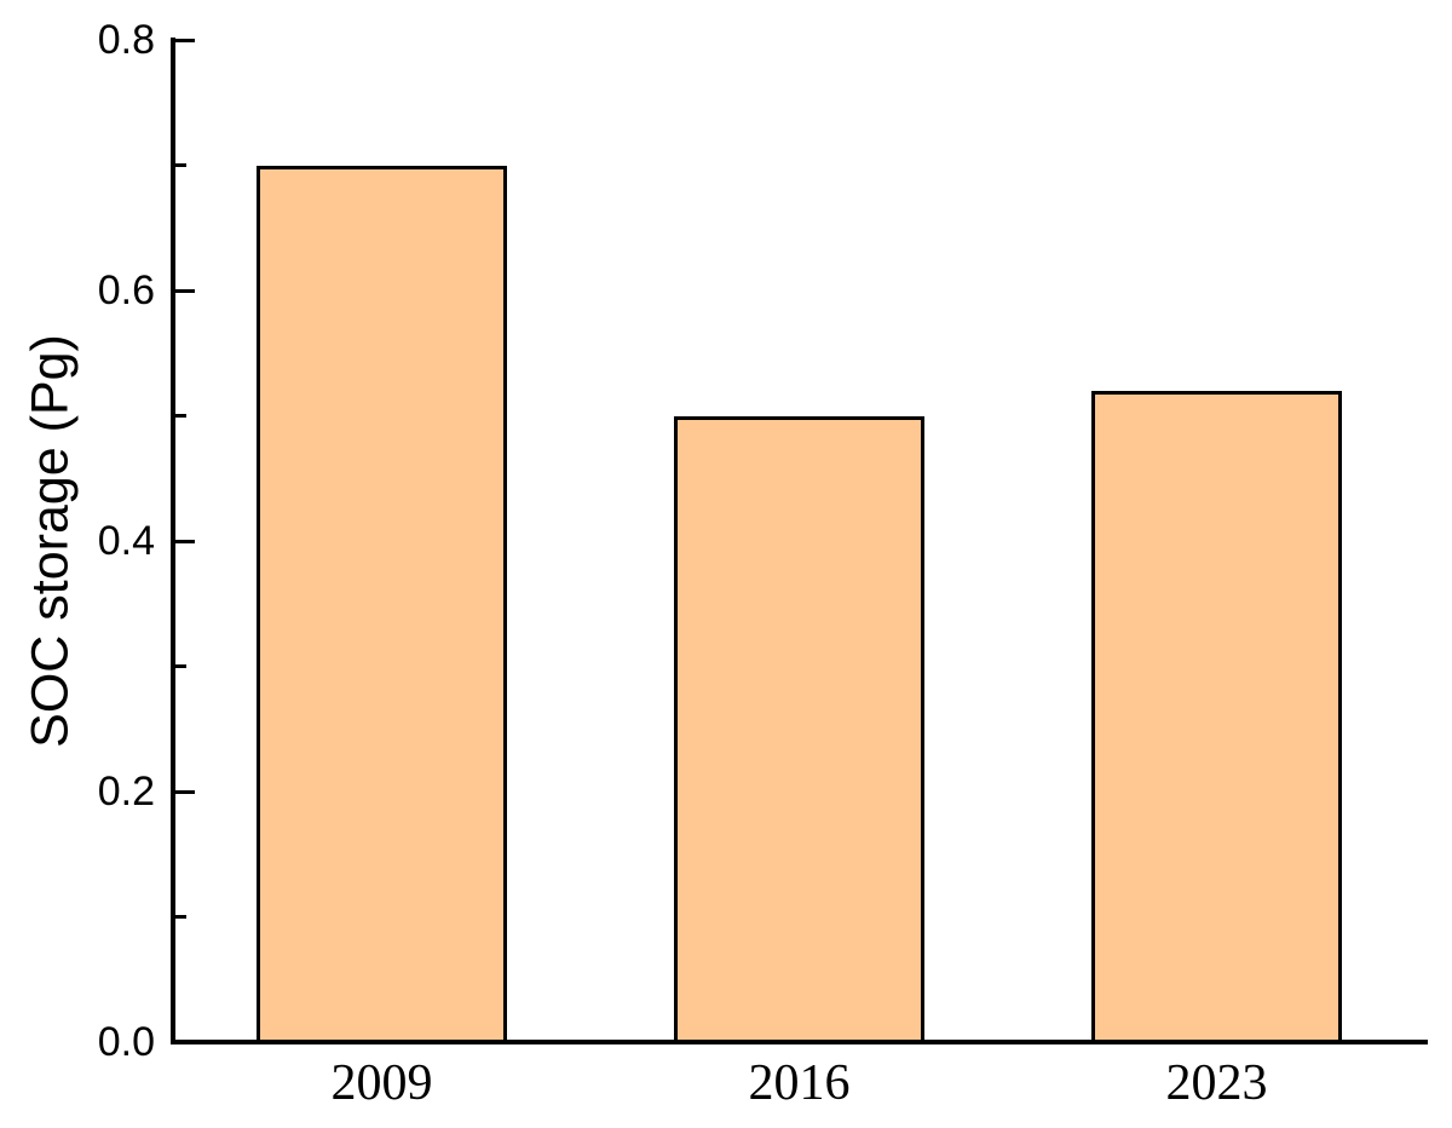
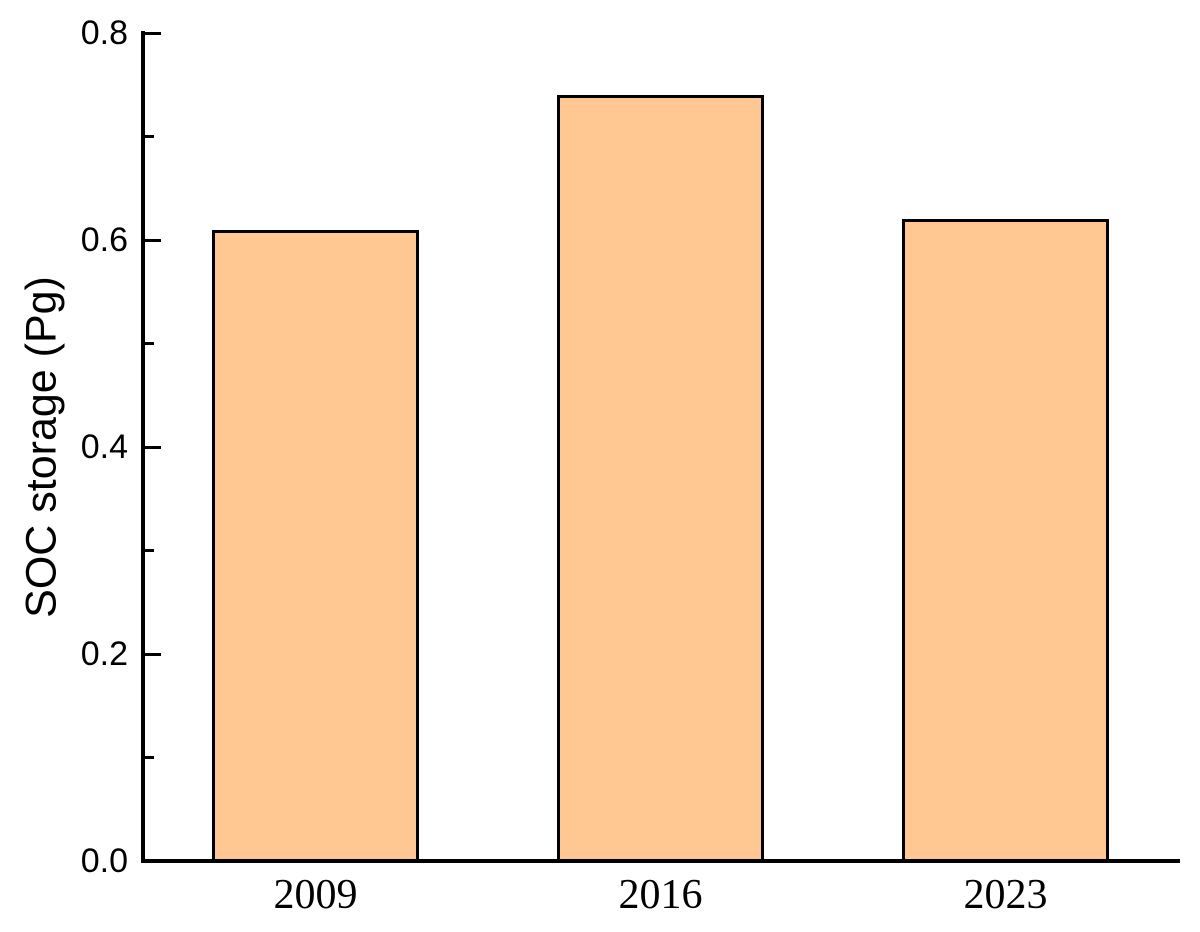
2009: 0.70 -> 0.61
2016: 0.50 -> 0.74
2023: 0.52 -> 0.62
